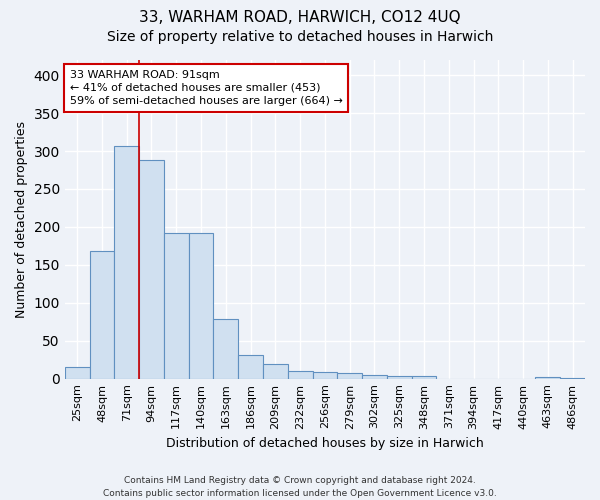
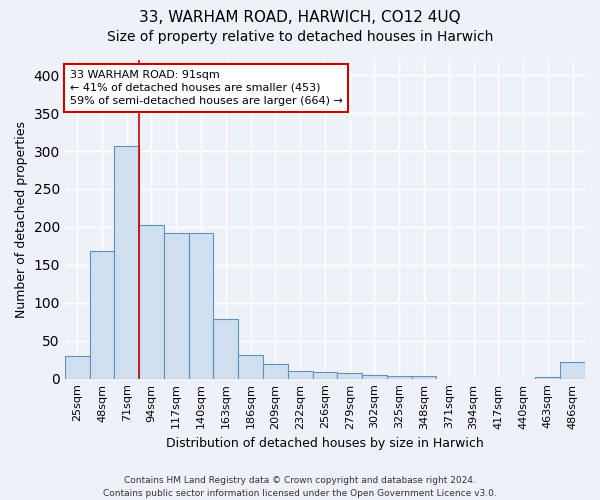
25sqm: 15 -> 30
94sqm: 288 -> 202
486sqm: 1 -> 22
